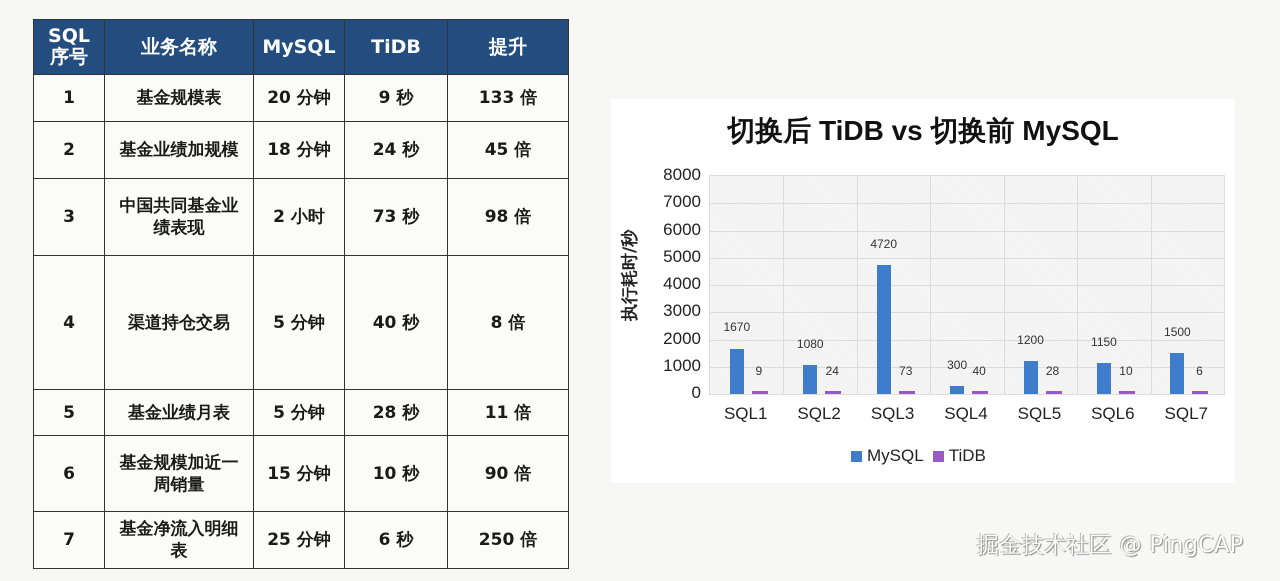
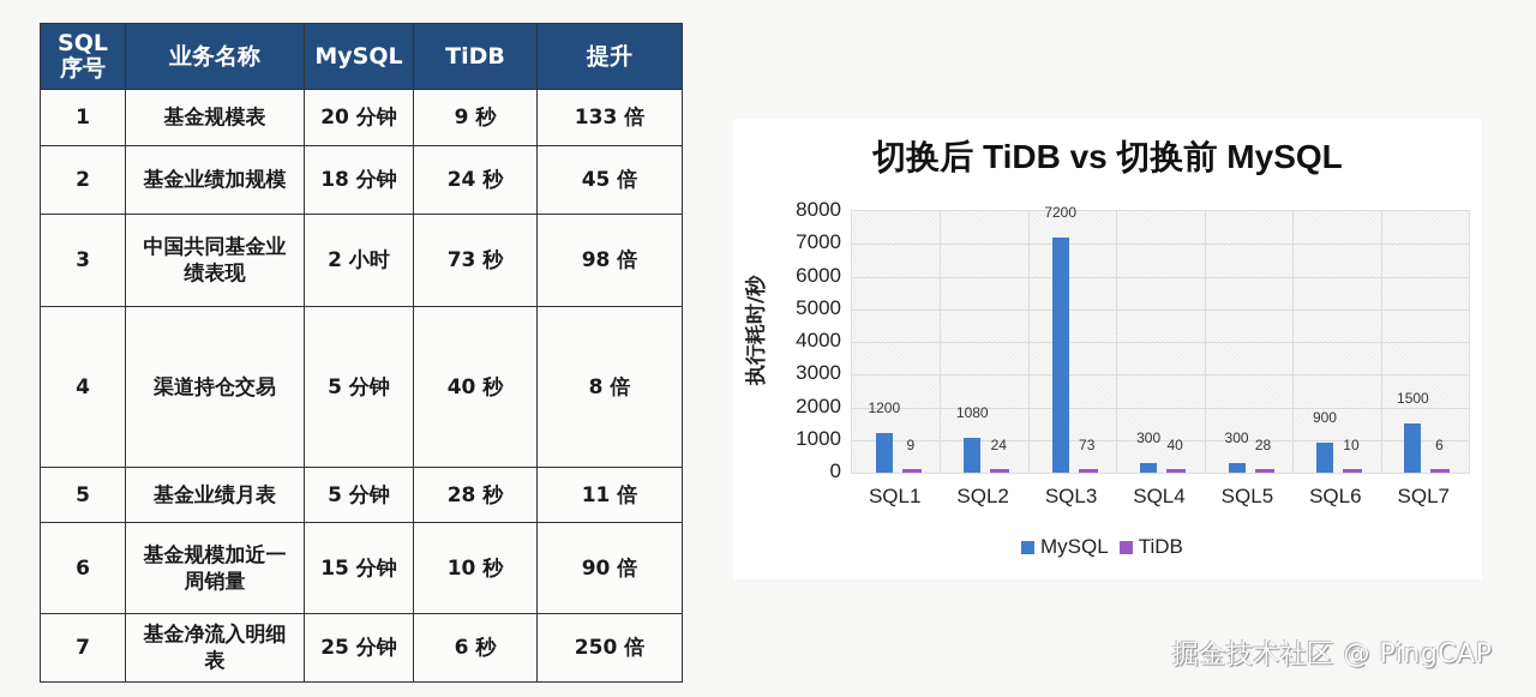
MySQL/SQL1: 1670 -> 1200
MySQL/SQL3: 4720 -> 7200
MySQL/SQL5: 1200 -> 300
MySQL/SQL6: 1150 -> 900
